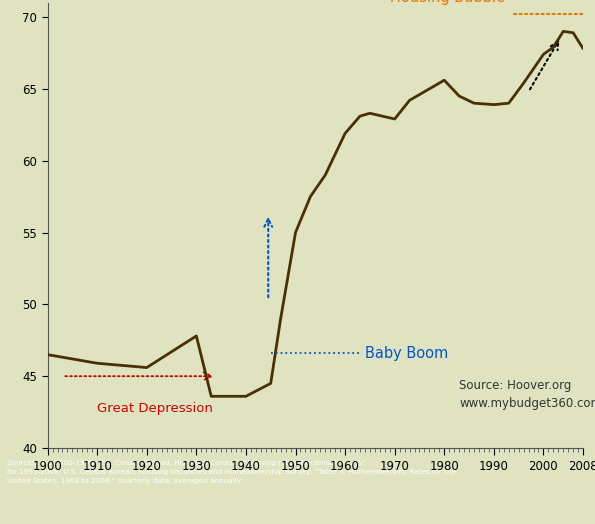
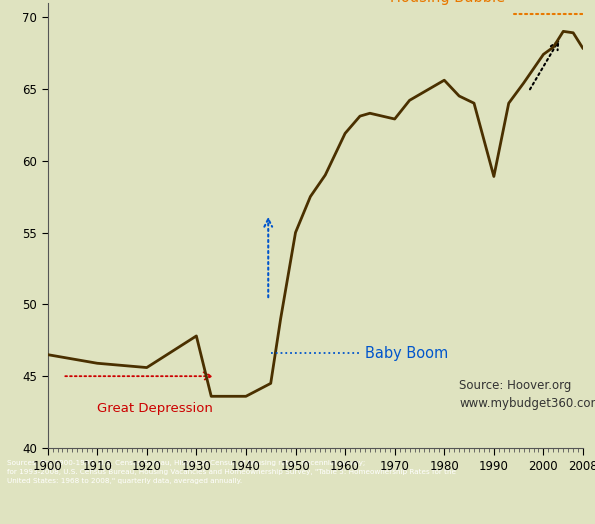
1990: 63.9 -> 58.9
